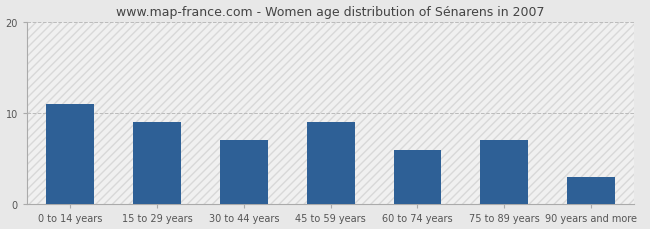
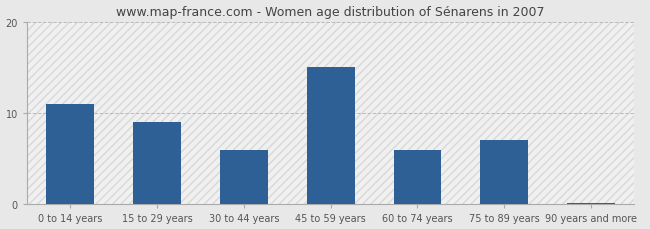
30 to 44 years: 7.0 -> 6.0
45 to 59 years: 9.0 -> 15.0
90 years and more: 3.0 -> 0.2
